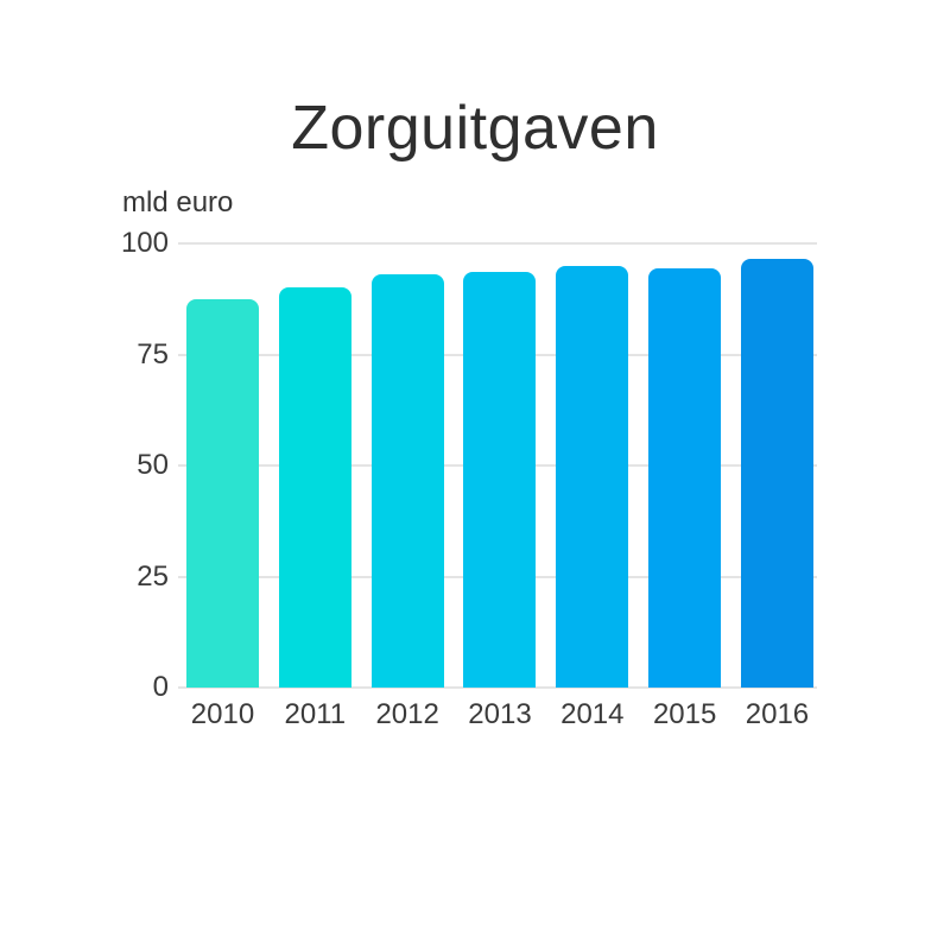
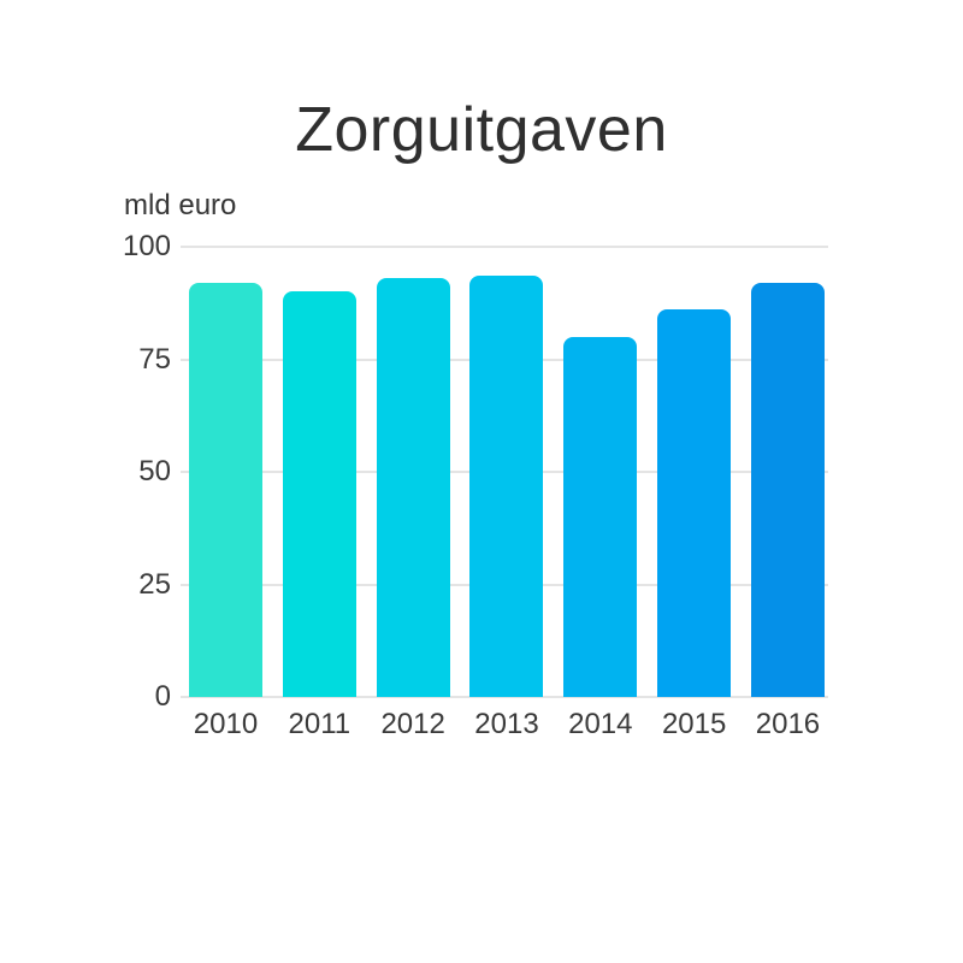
2010: 88 -> 92
2014: 95 -> 80
2015: 94 -> 86
2016: 96 -> 92
